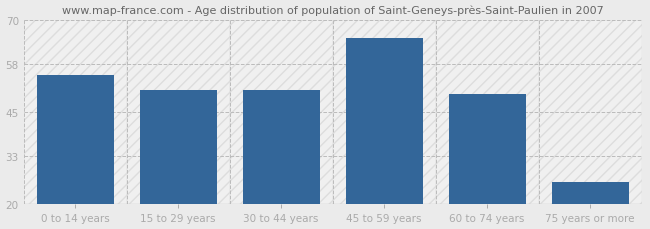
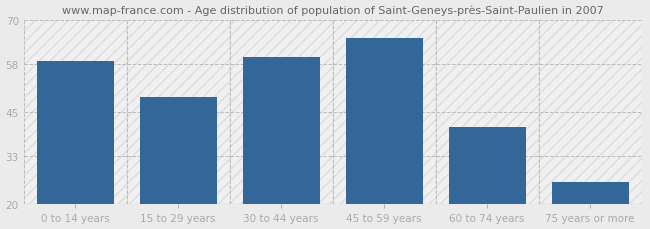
0 to 14 years: 55 -> 59
15 to 29 years: 51 -> 49
30 to 44 years: 51 -> 60
60 to 74 years: 50 -> 41
